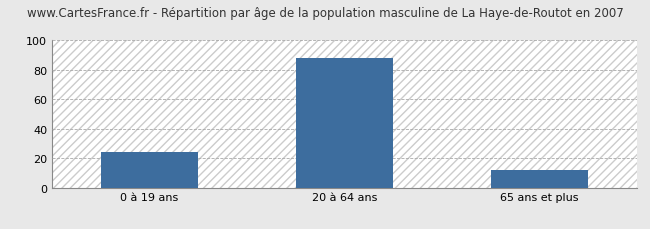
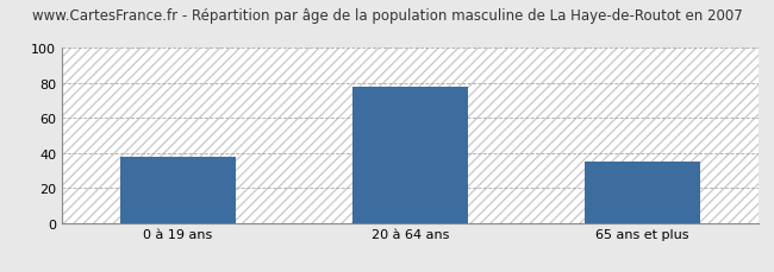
0 à 19 ans: 24 -> 38
20 à 64 ans: 88 -> 78
65 ans et plus: 12 -> 35
